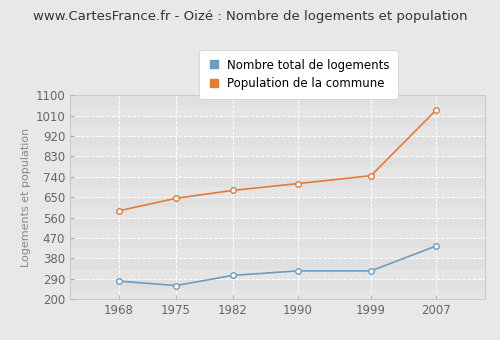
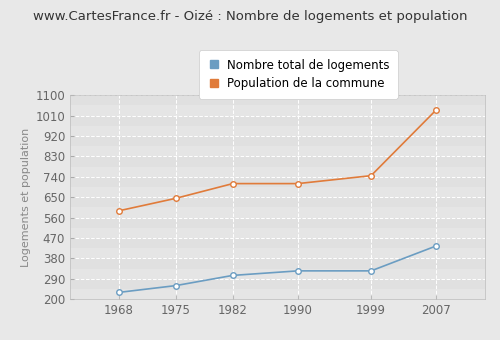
Nombre total de logements/1968: 280 -> 230
Population de la commune/1982: 680 -> 710
